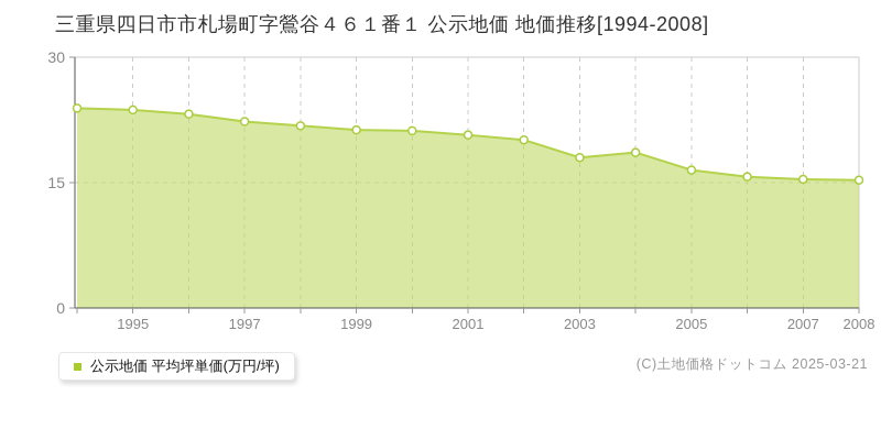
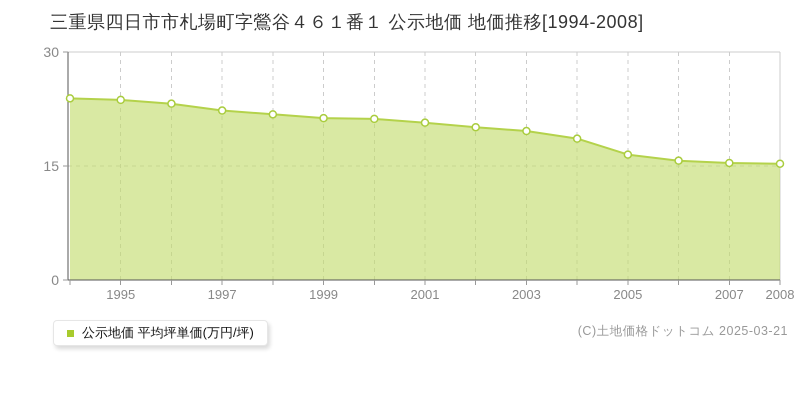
2003: 18 -> 20
